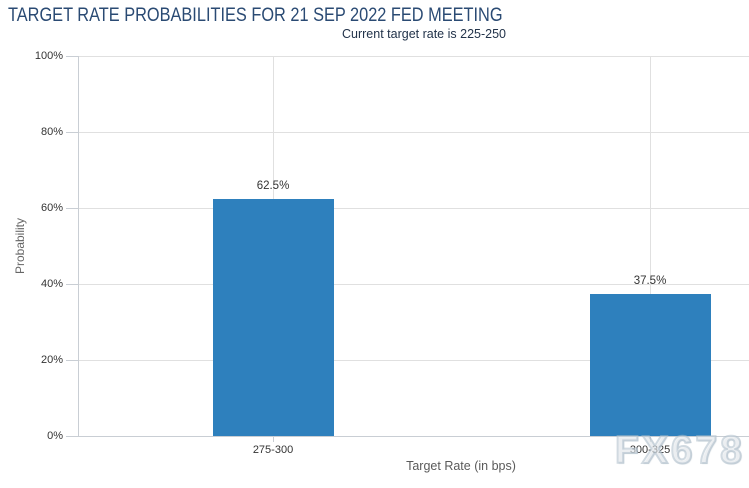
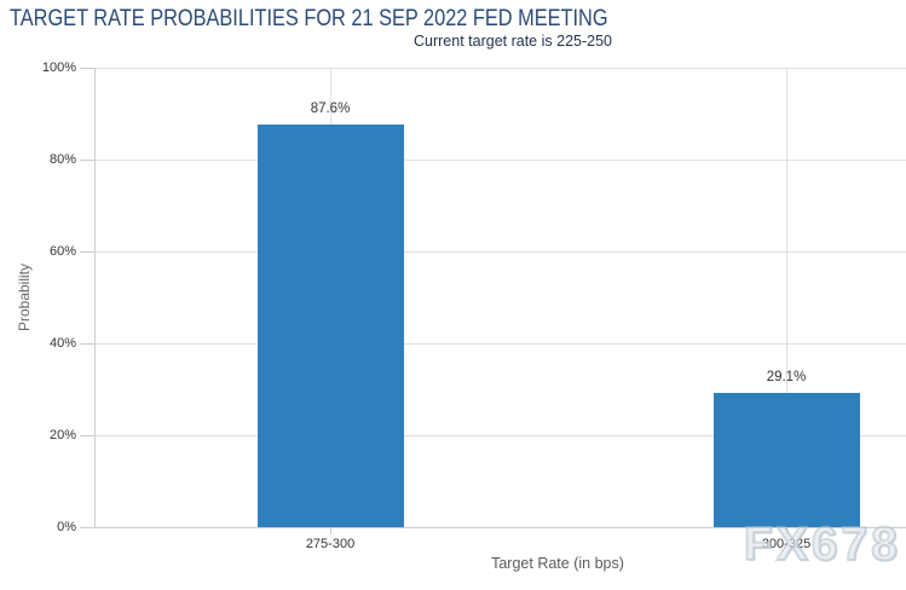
275-300: 62.5% -> 87.6%
300-325: 37.5% -> 29.1%
